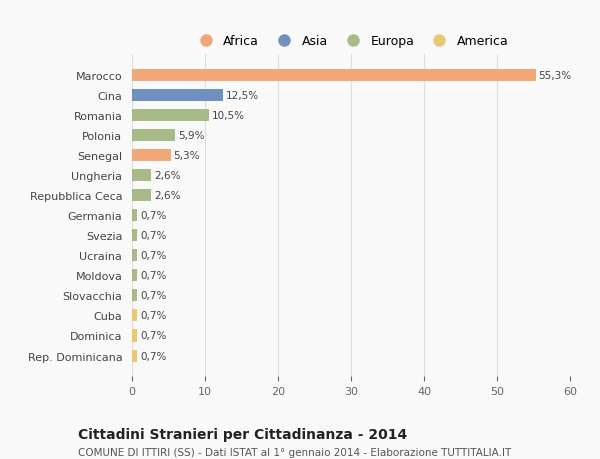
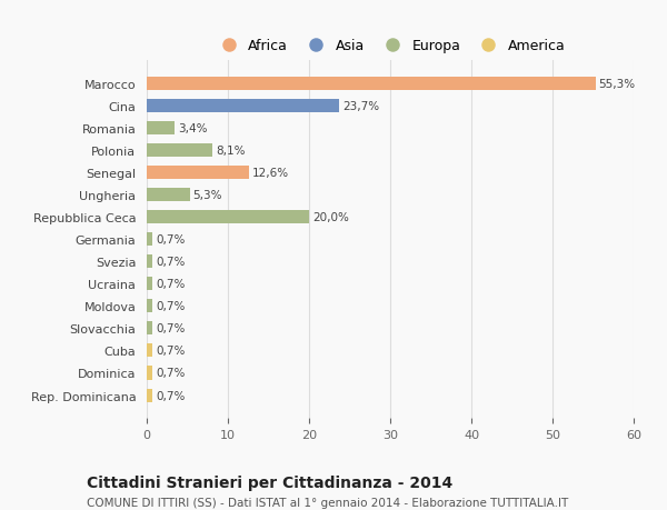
Cina: 12,5% -> 23,7%
Romania: 10,5% -> 3,4%
Polonia: 5,9% -> 8,1%
Senegal: 5,3% -> 12,6%
Ungheria: 2,6% -> 5,3%
Repubblica Ceca: 2,6% -> 20,0%
